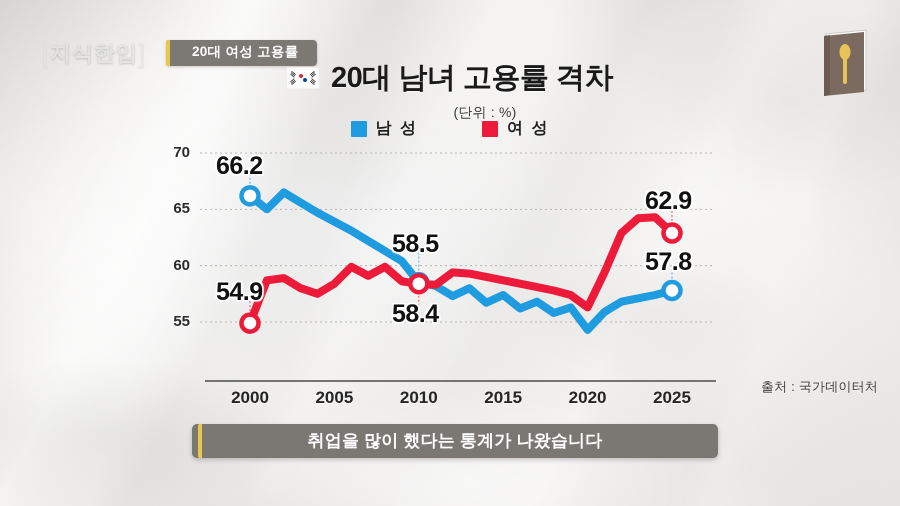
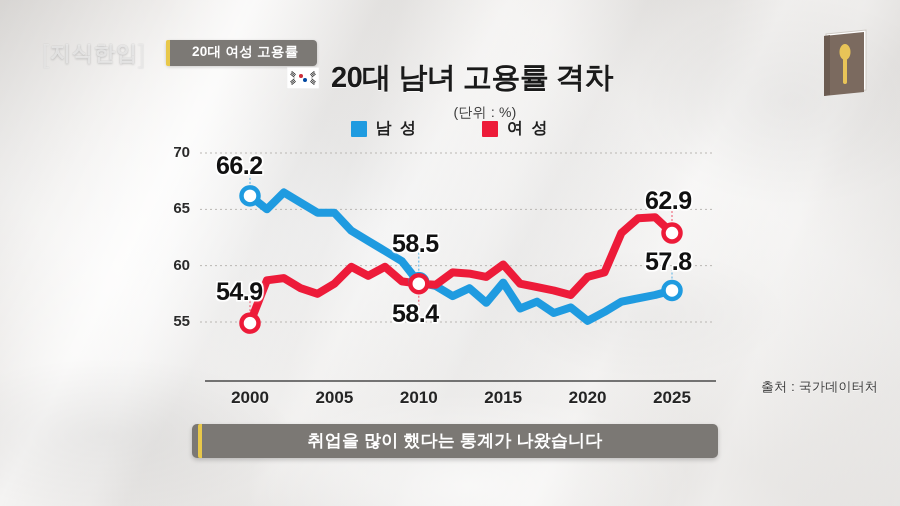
남성/2005: 63.9 -> 64.7
남성/2015: 57.4 -> 58.5
여성/2015: 58.7 -> 60.1
남성/2020: 54.3 -> 55.1
여성/2020: 56.3 -> 59.0
